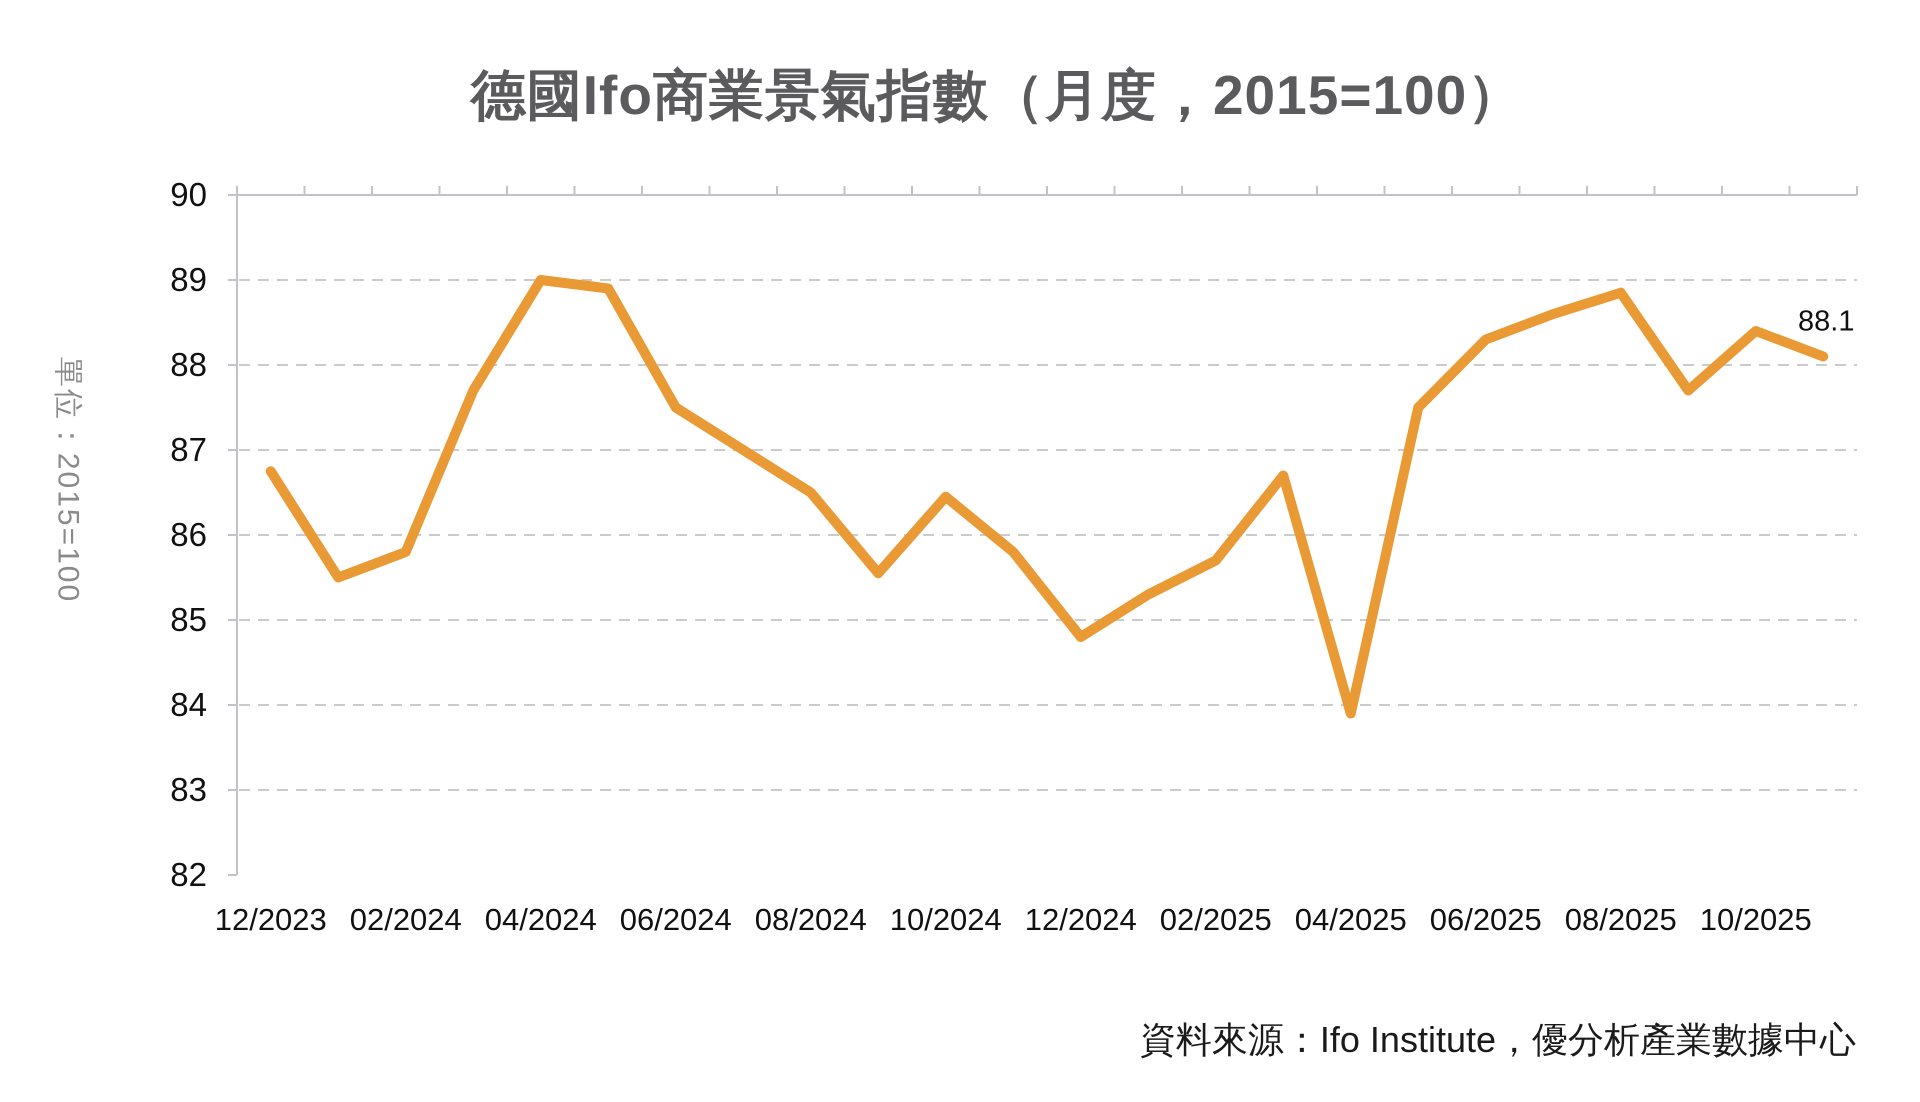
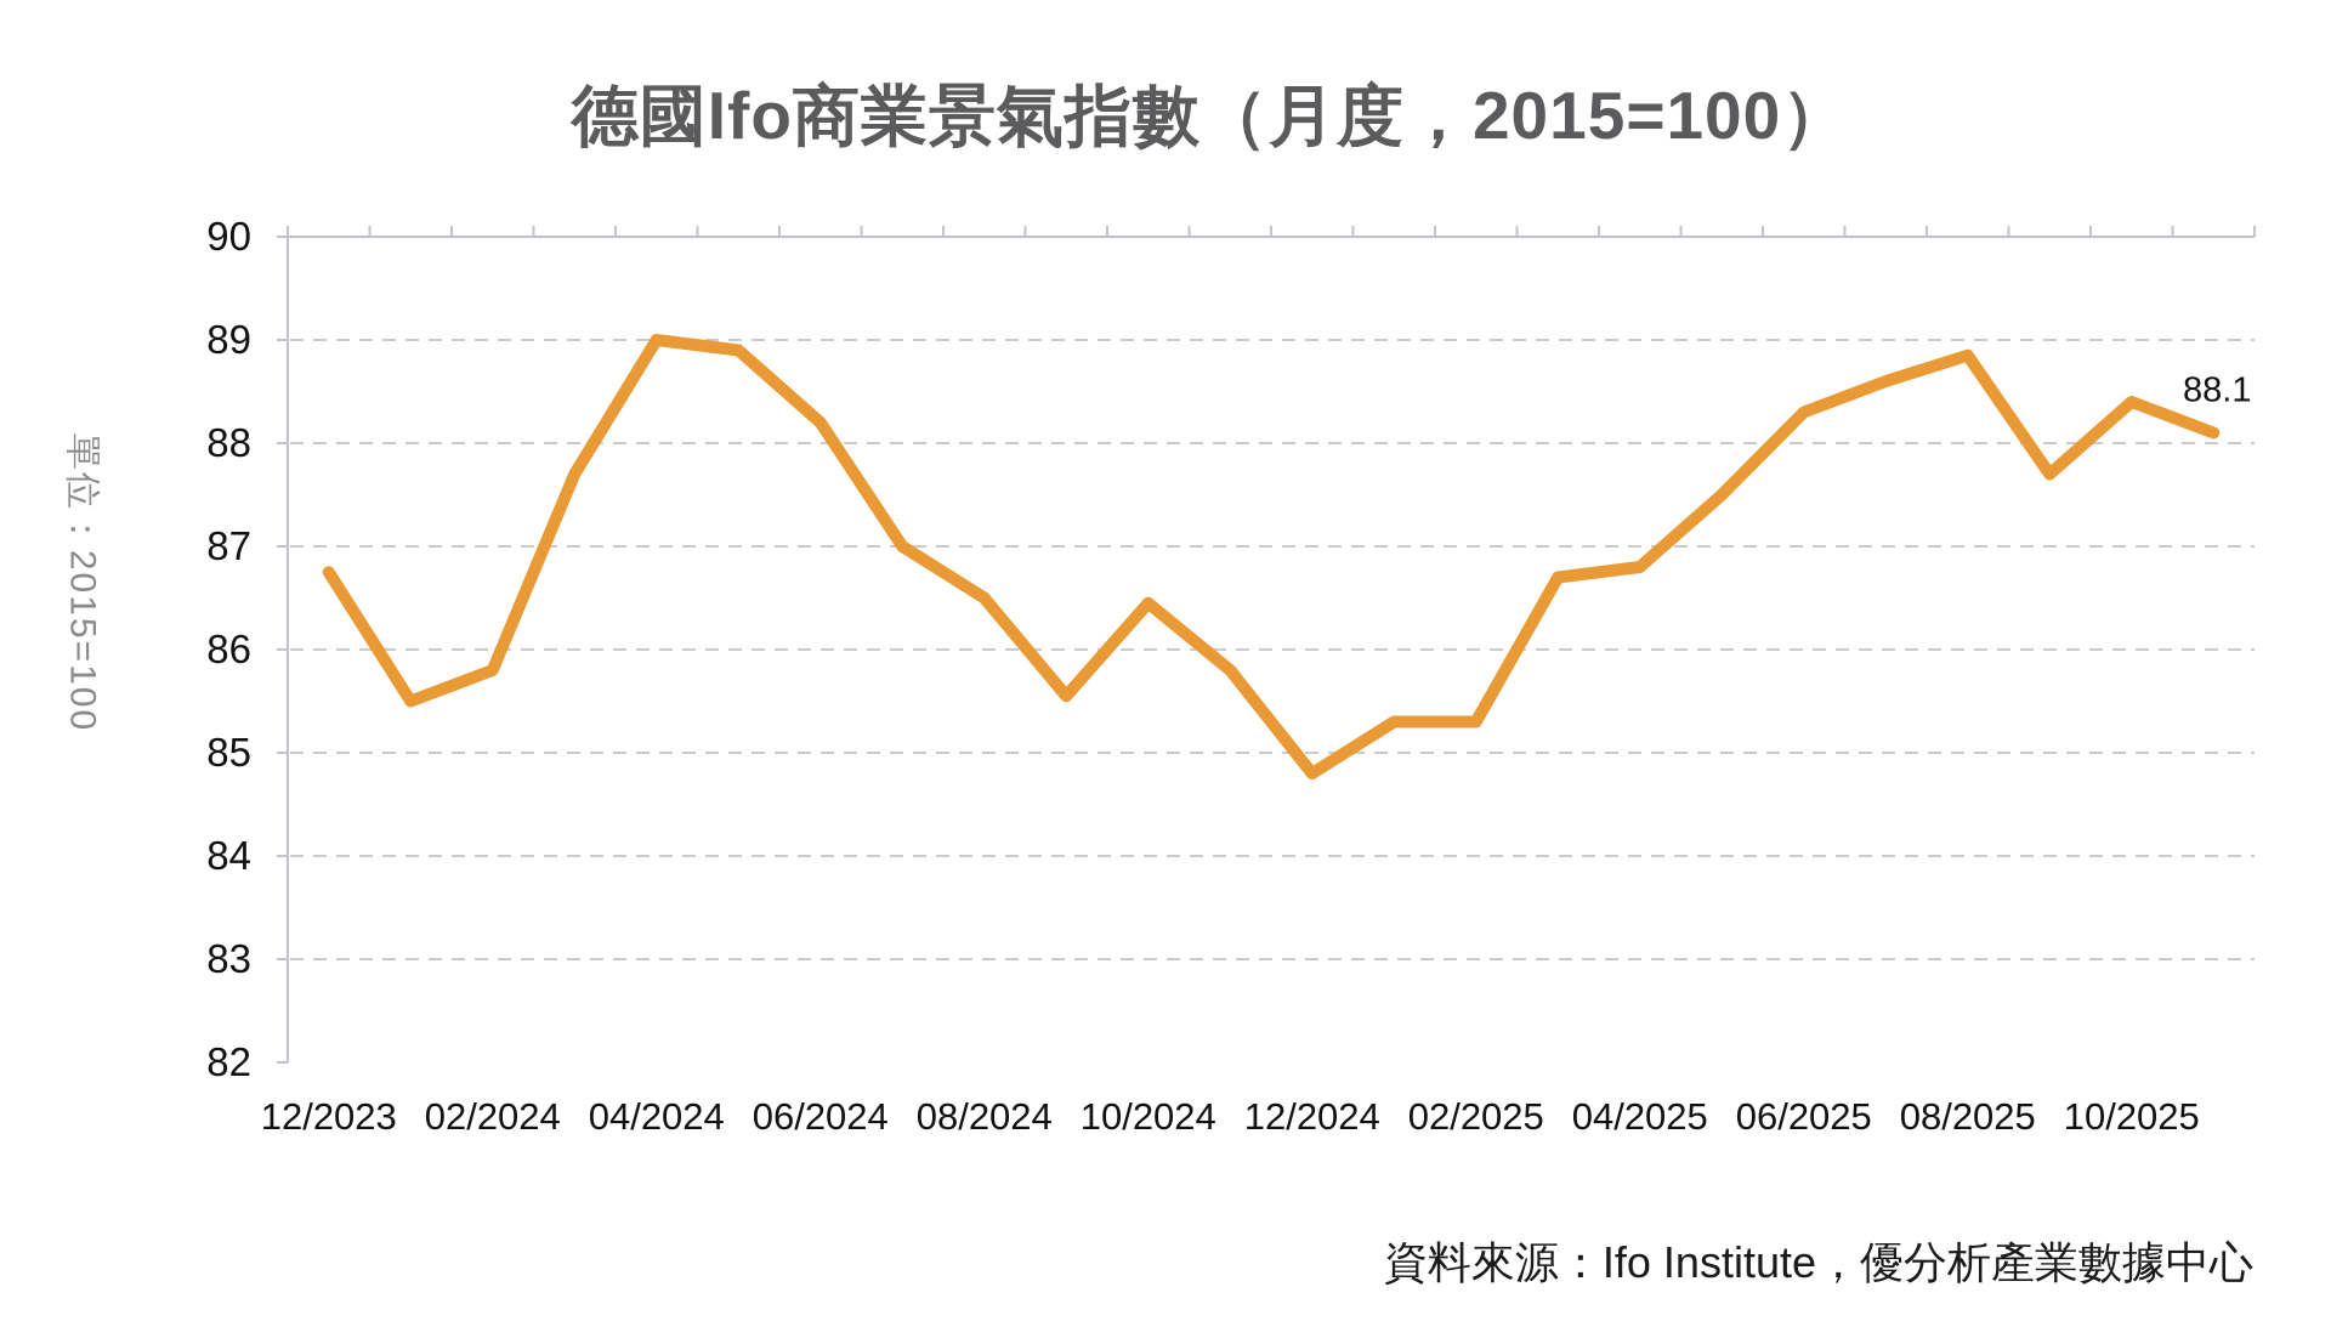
06/2024: 87.5 -> 88.2
02/2025: 85.7 -> 85.3
04/2025: 83.9 -> 86.8
